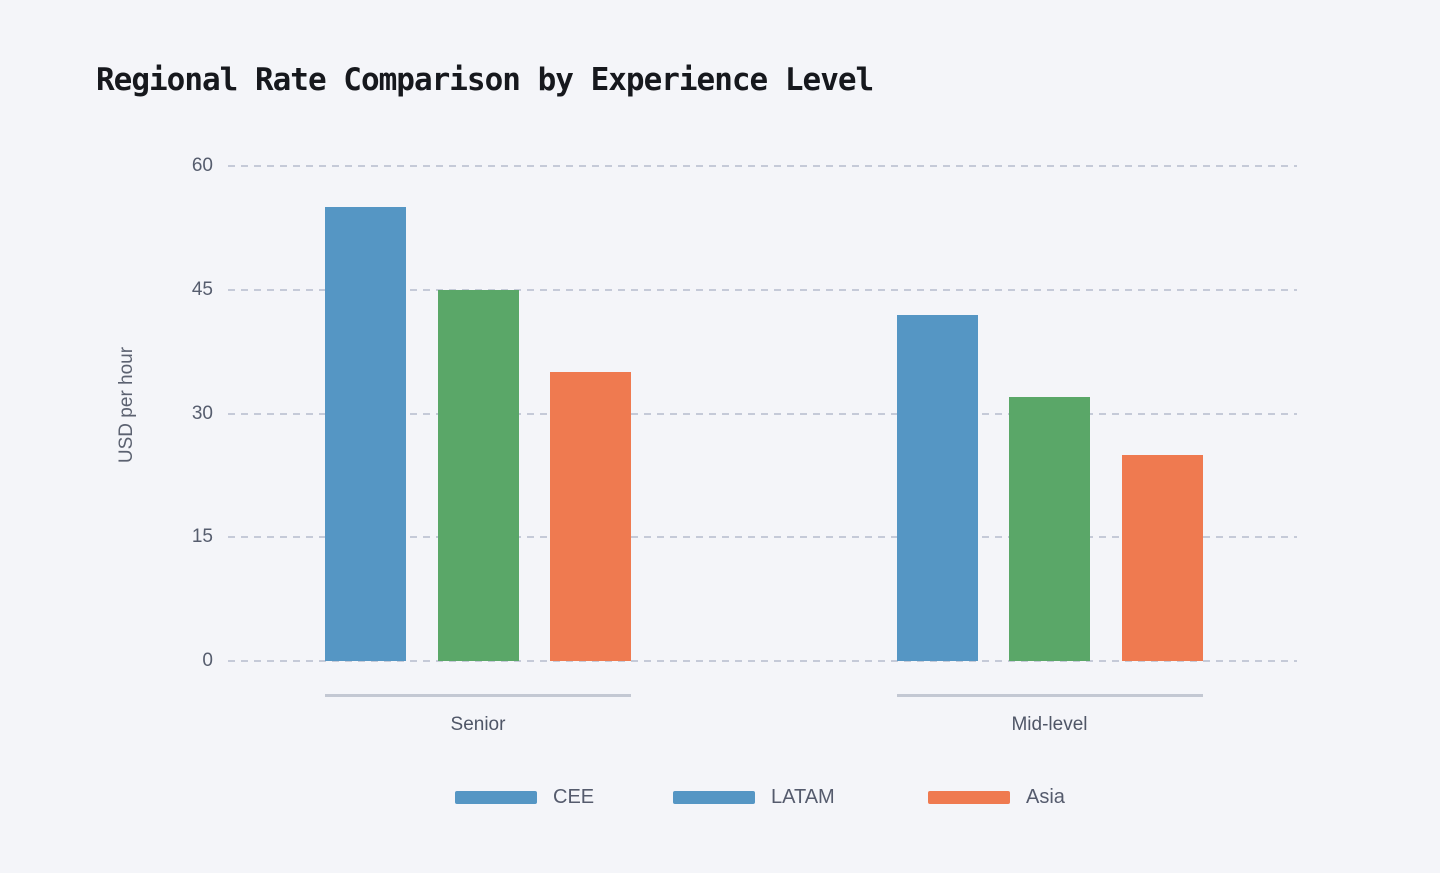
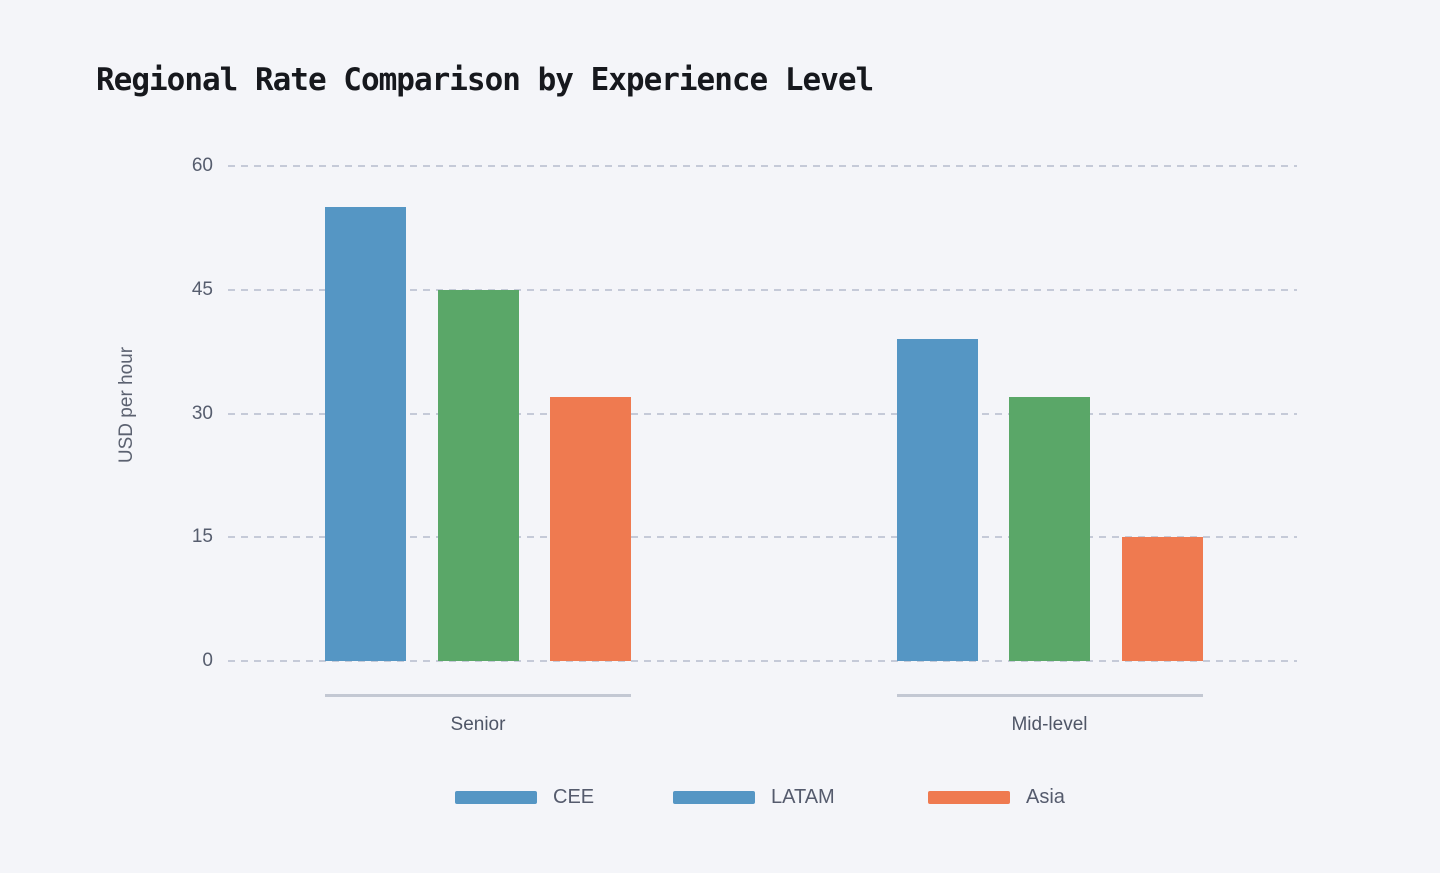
Asia/Senior: 35 -> 32
CEE/Mid-level: 42 -> 39
Asia/Mid-level: 25 -> 15
